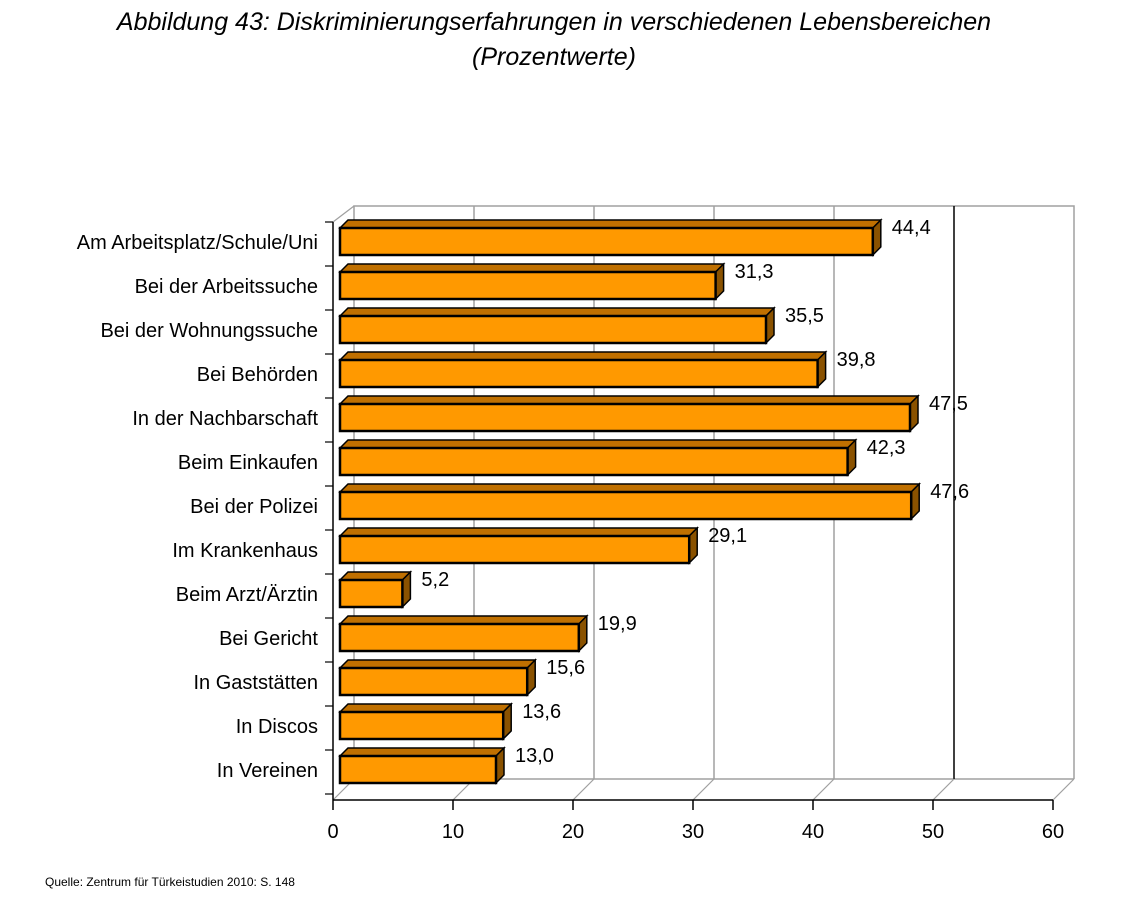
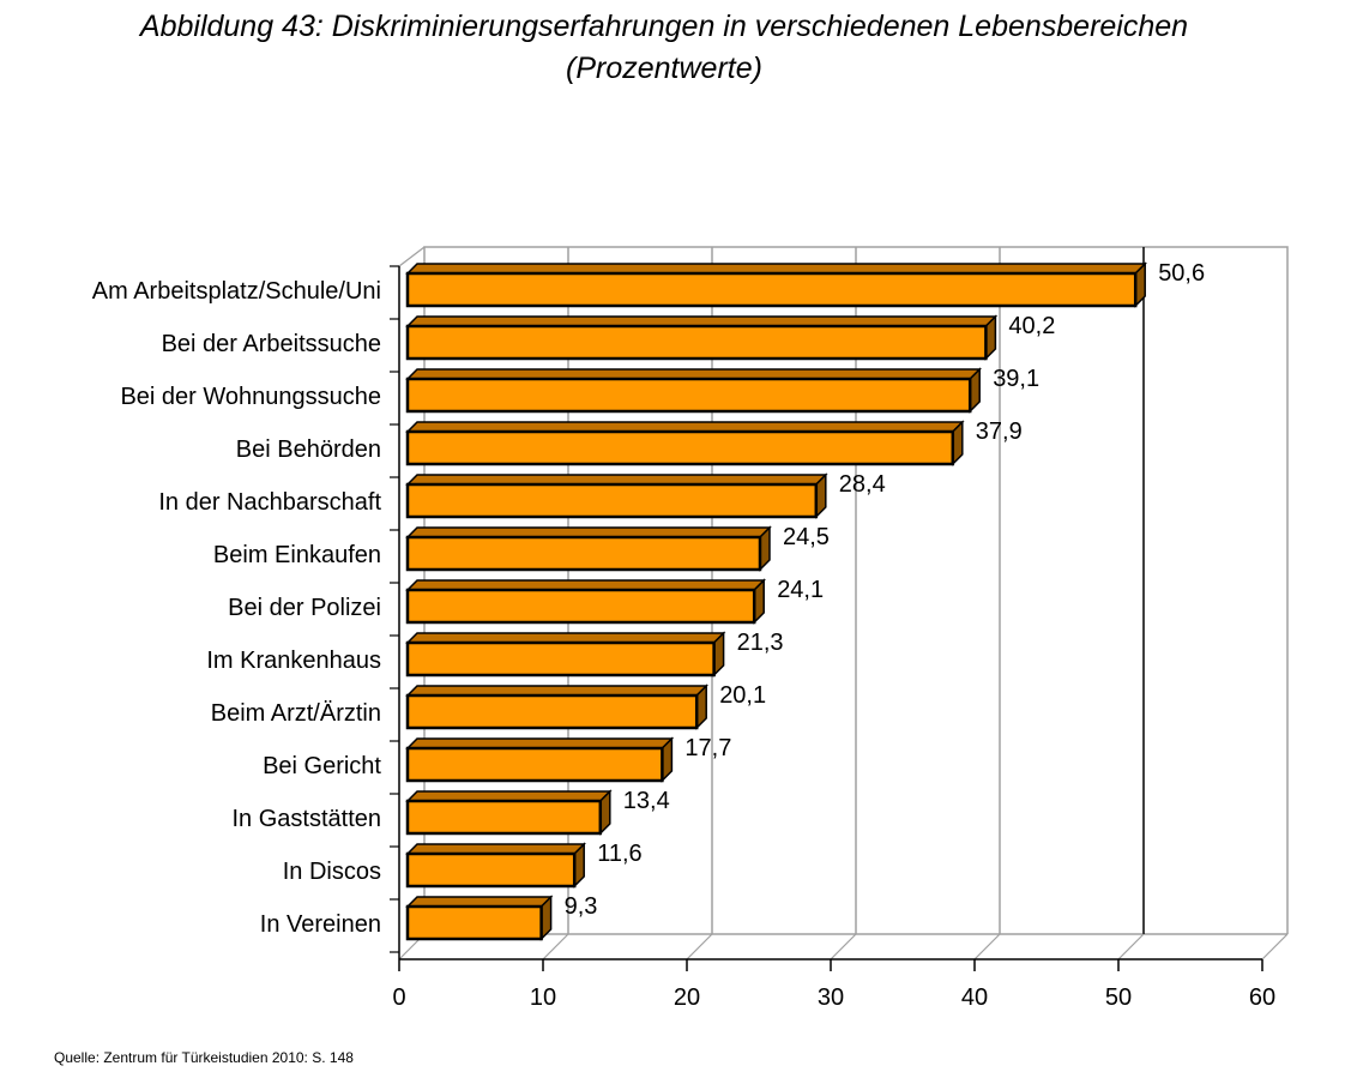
Am Arbeitsplatz/Schule/Uni: 44,4 -> 50,6
Bei der Arbeitssuche: 31,3 -> 40,2
Bei der Wohnungssuche: 35,5 -> 39,1
Bei Behörden: 39,8 -> 37,9
In der Nachbarschaft: 47,5 -> 28,4
Beim Einkaufen: 42,3 -> 24,5
Bei der Polizei: 47,6 -> 24,1
Im Krankenhaus: 29,1 -> 21,3
Beim Arzt/Ärztin: 5,2 -> 20,1
Bei Gericht: 19,9 -> 17,7
In Gaststätten: 15,6 -> 13,4
In Discos: 13,6 -> 11,6
In Vereinen: 13,0 -> 9,3
